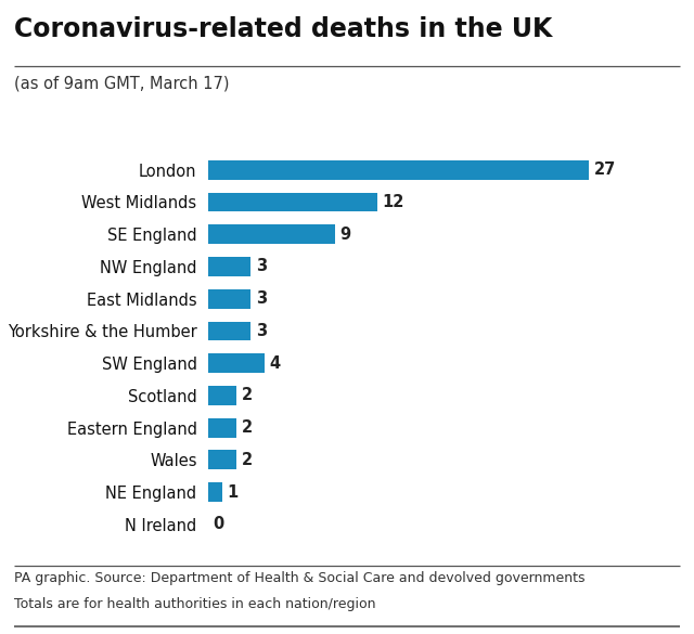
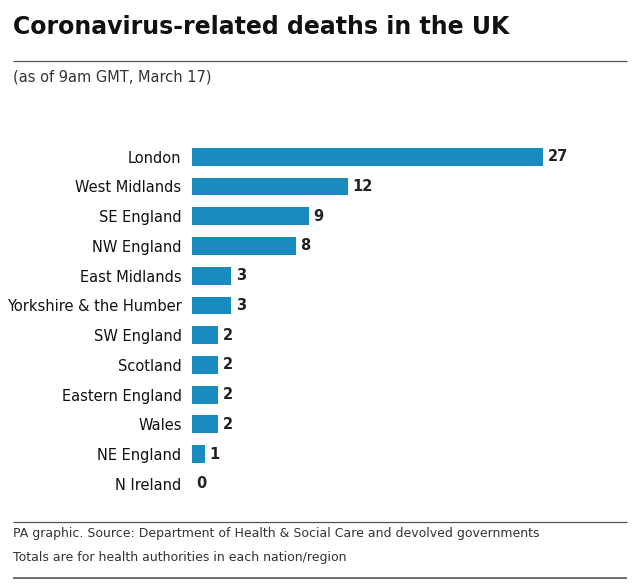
NW England: 3 -> 8
SW England: 4 -> 2
